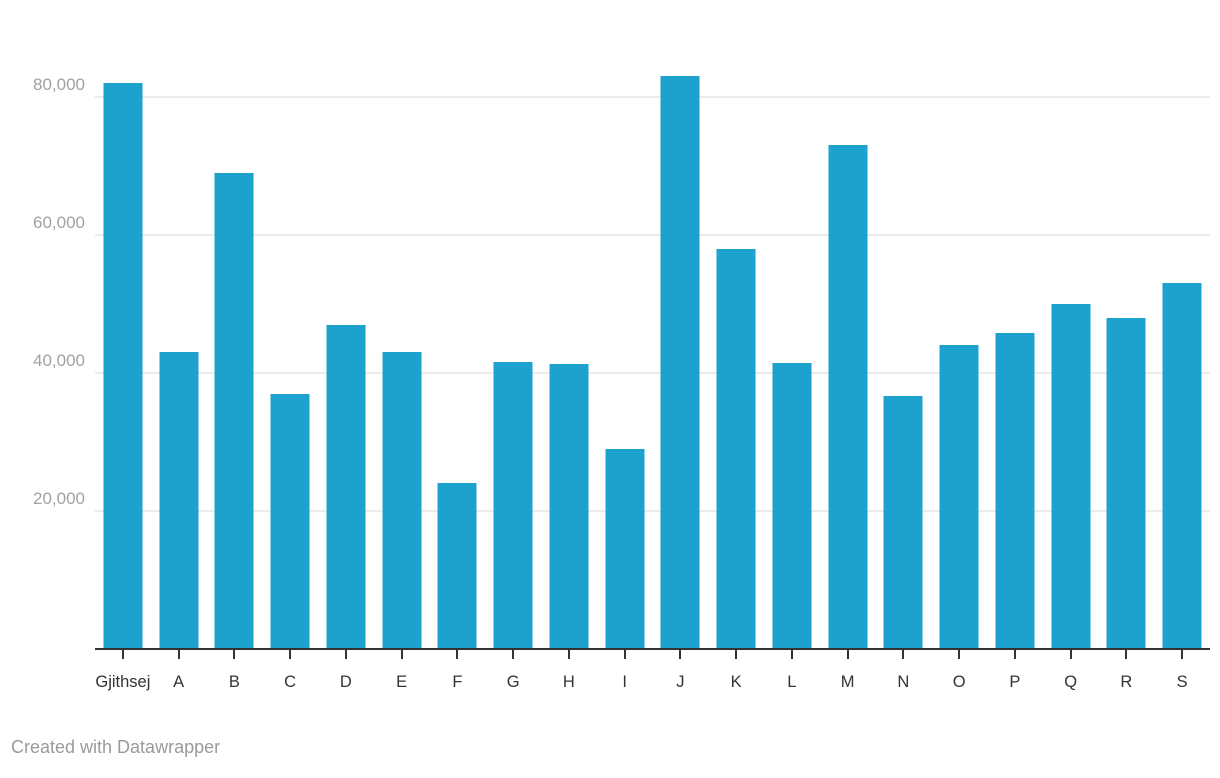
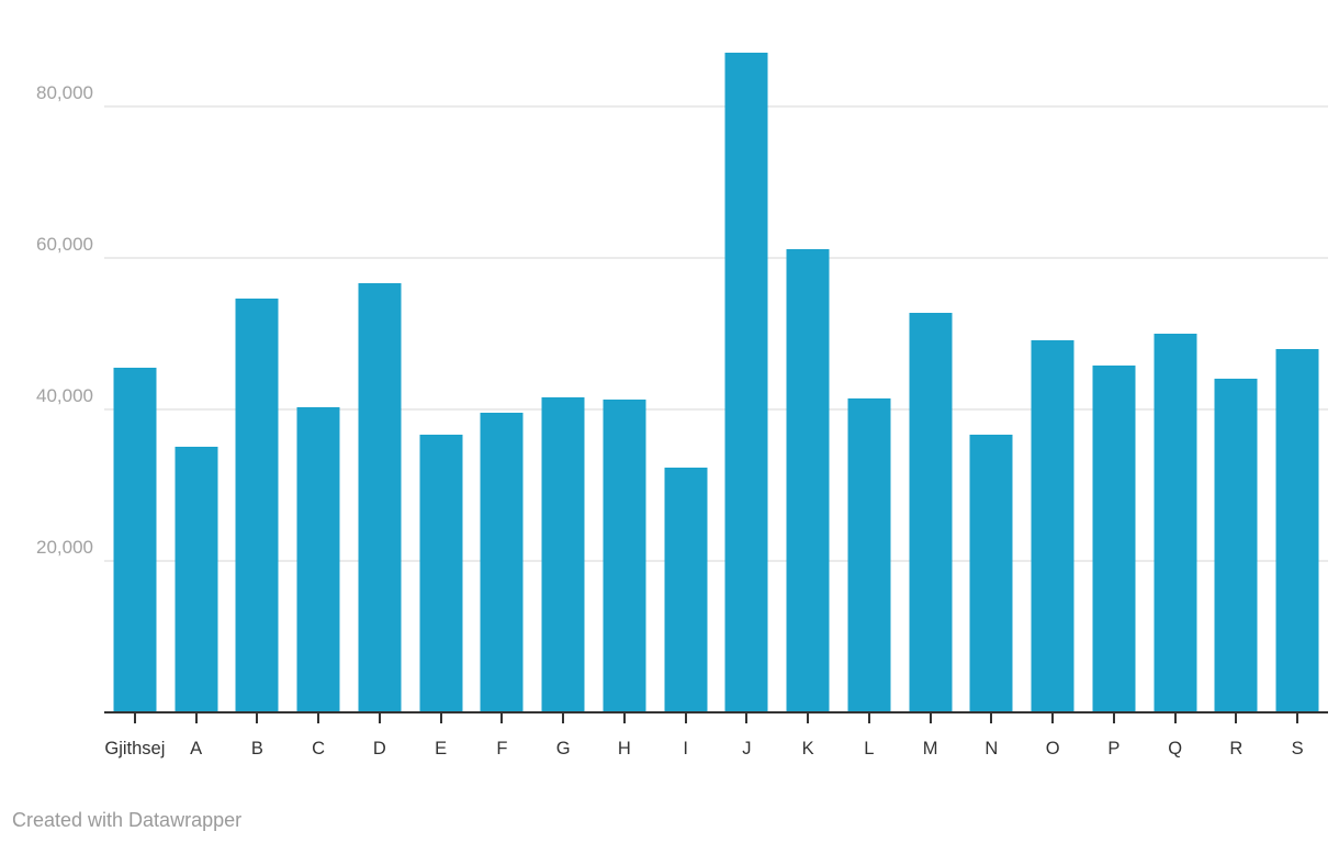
Gjithsej: 82000 -> 46000
A: 43000 -> 35000
B: 69000 -> 55000
C: 37000 -> 40000
D: 47000 -> 57000
E: 43000 -> 37000
F: 24000 -> 40000
I: 29000 -> 32000
J: 83000 -> 87000
K: 58000 -> 61000
M: 73000 -> 53000
O: 44000 -> 49000
R: 48000 -> 44000
S: 53000 -> 48000
